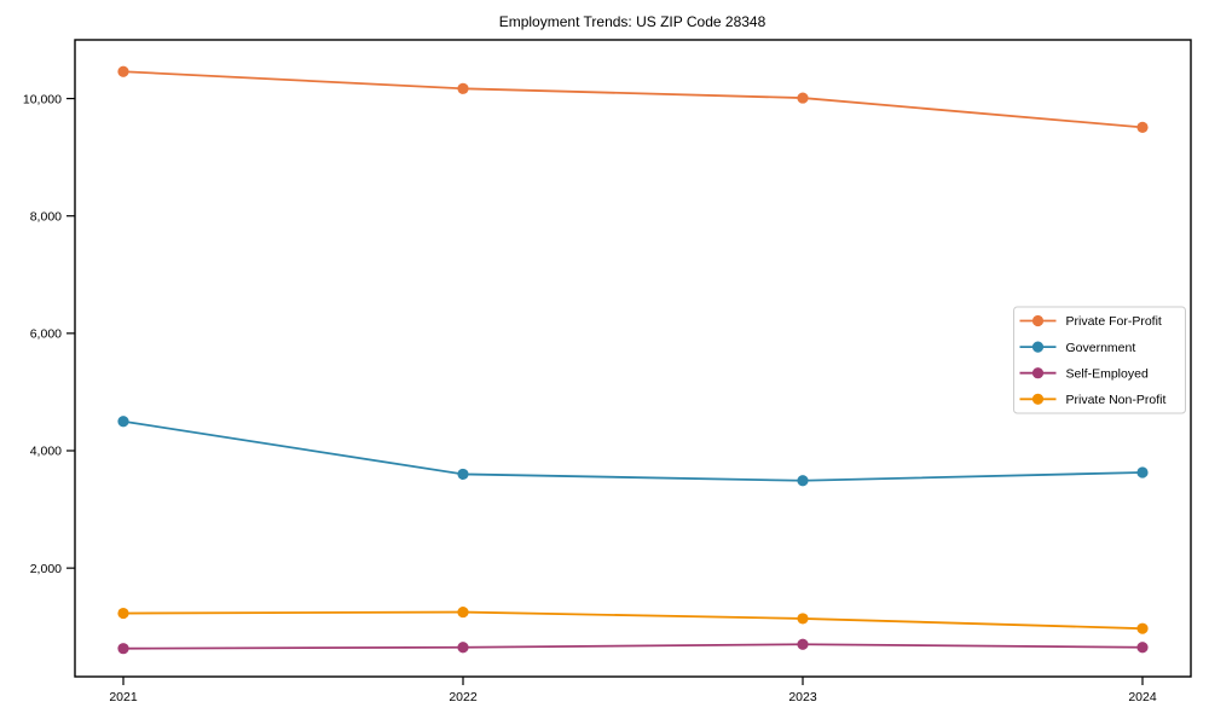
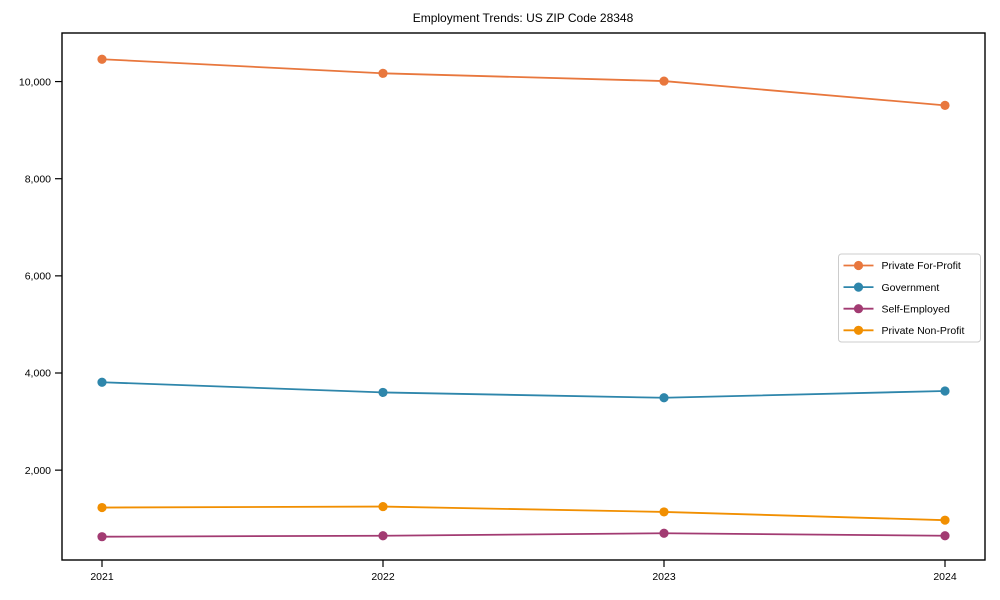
Government/2021: 4500 -> 3800
